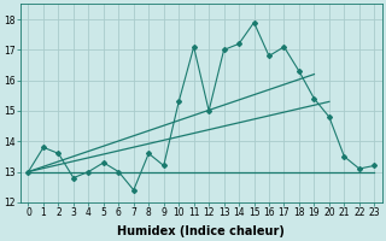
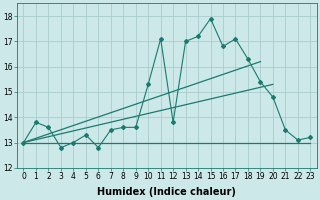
6: 13.0 -> 12.8
7: 12.4 -> 13.5
9: 13.2 -> 13.6
12: 15.0 -> 13.8
